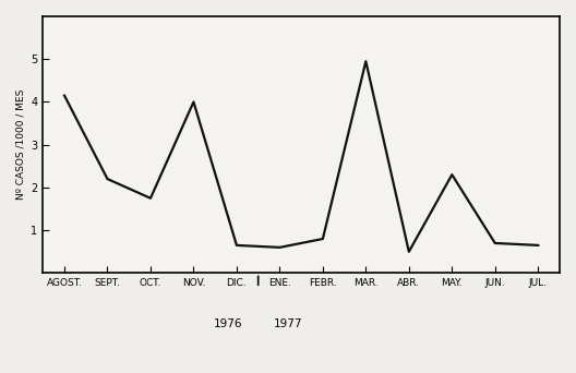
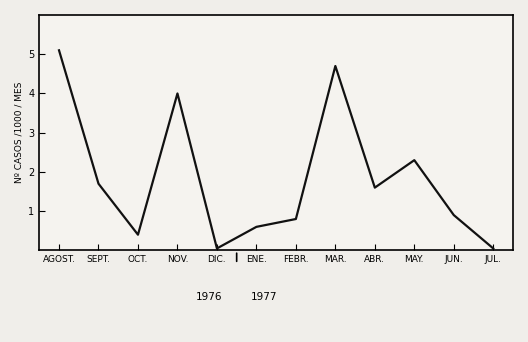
AGOST.: 4.15 -> 5.10
SEPT.: 2.20 -> 1.70
OCT.: 1.75 -> 0.40
DIC.: 0.65 -> 0.05
MAR.: 4.95 -> 4.70
ABR.: 0.50 -> 1.60
JUN.: 0.70 -> 0.90
JUL.: 0.65 -> 0.05
